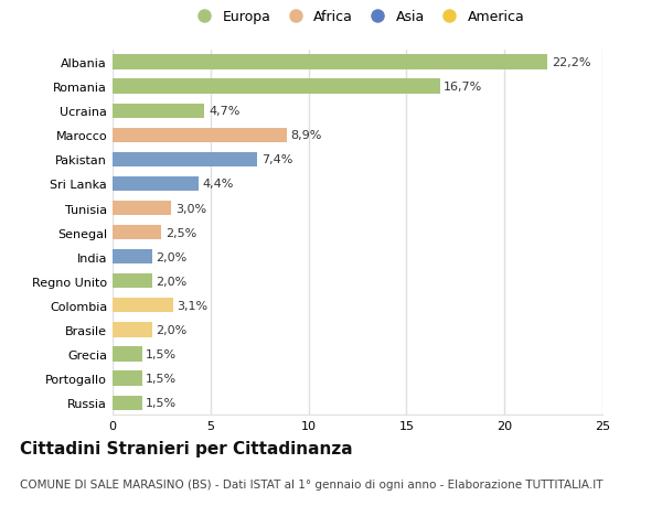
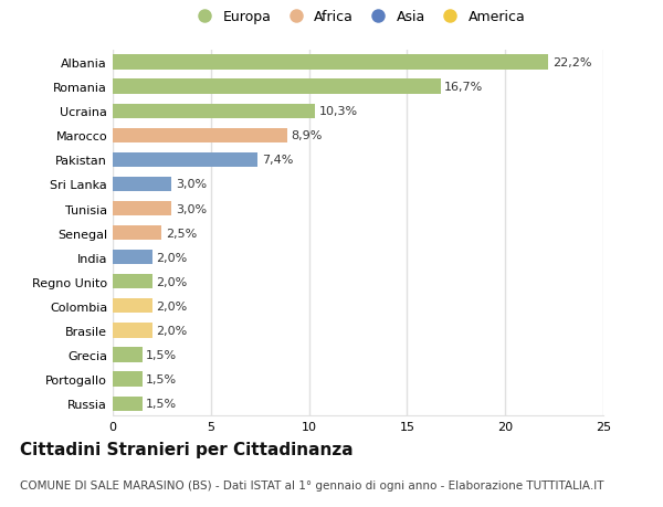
Ucraina: 4,7% -> 10,3%
Sri Lanka: 4,4% -> 3,0%
Colombia: 3,1% -> 2,0%
